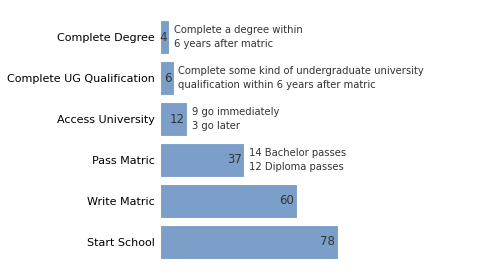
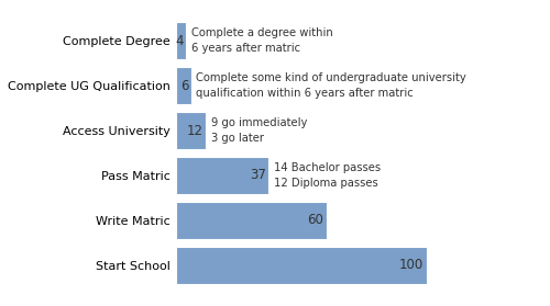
Start School: 78 -> 100
